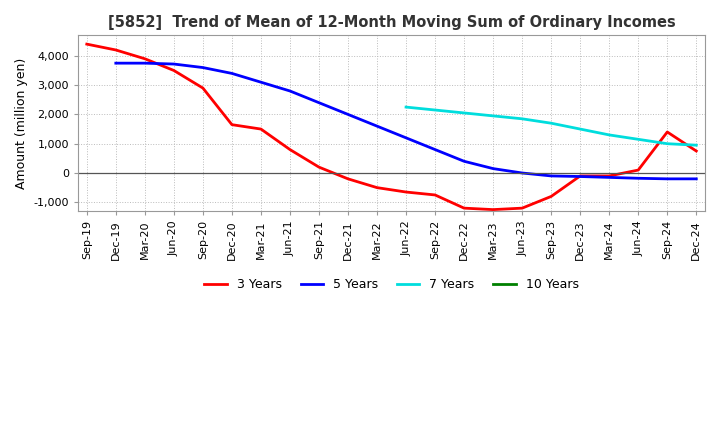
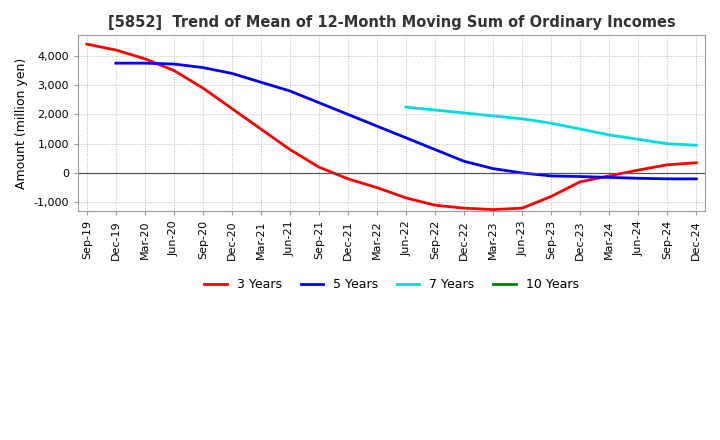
3 Years/Dec-20: 1,650 -> 2,200
3 Years/Jun-22: -650 -> -850
3 Years/Sep-22: -750 -> -1,100
3 Years/Dec-23: -100 -> -300
3 Years/Sep-24: 1,400 -> 280
3 Years/Dec-24: 750 -> 350
